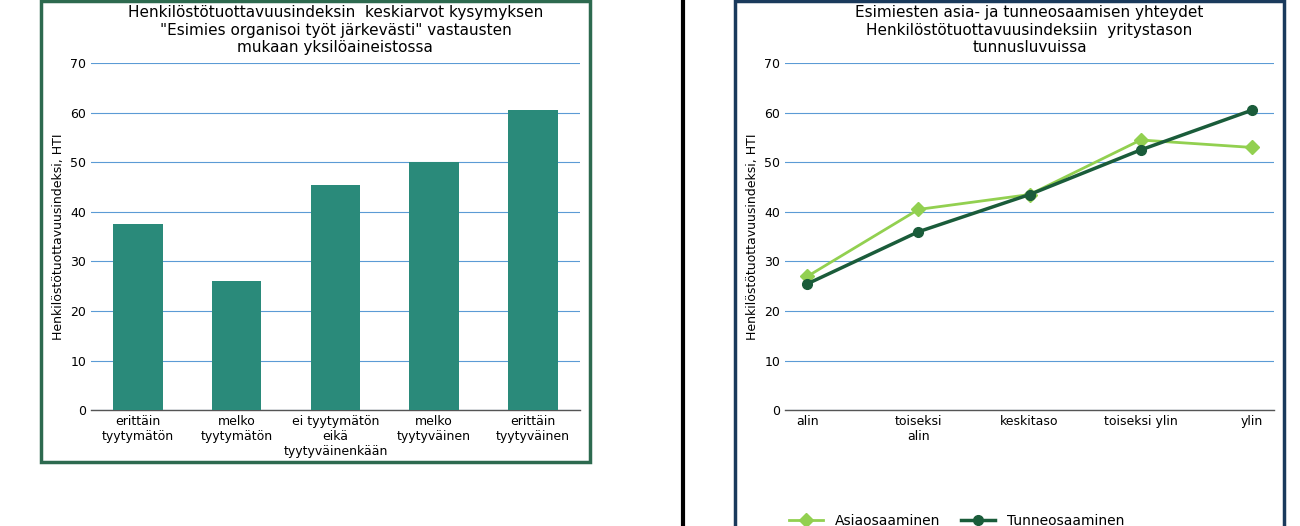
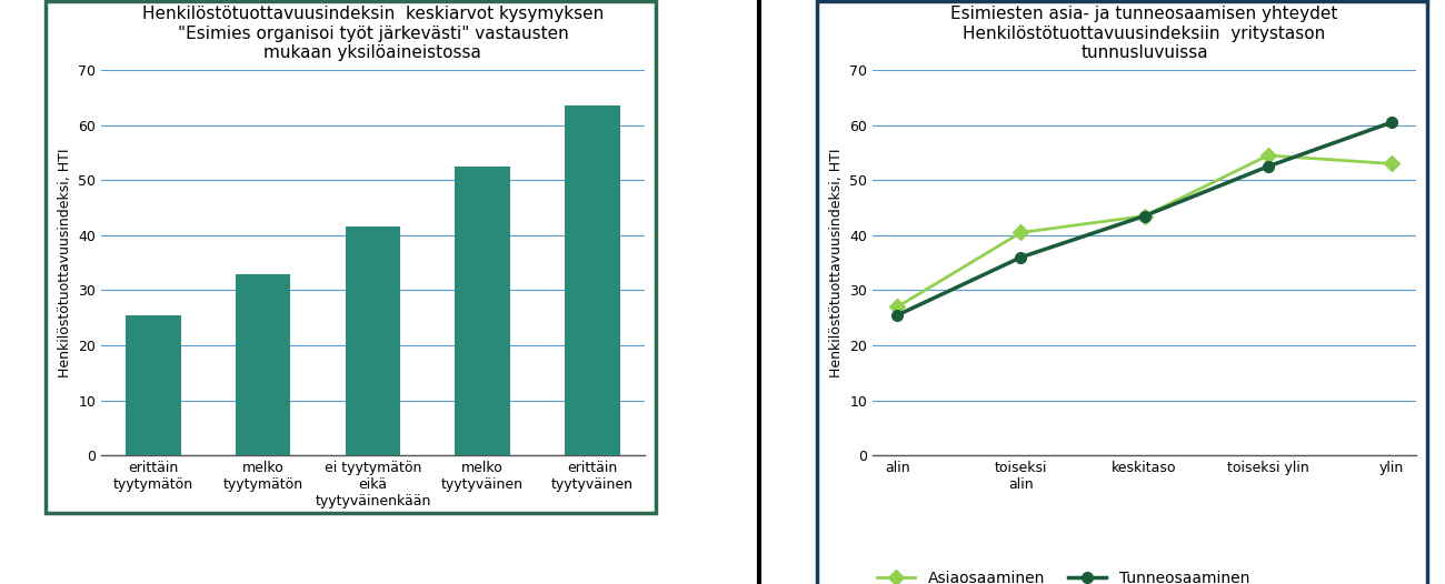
erittäin tyytymätön: 37.5 -> 25.5
melko tyytymätön: 26.0 -> 33.0
ei tyytymätön eikä tyytyväinenkään: 45.5 -> 41.5
melko tyytyväinen: 50.0 -> 52.5
erittäin tyytyväinen: 60.5 -> 63.5
